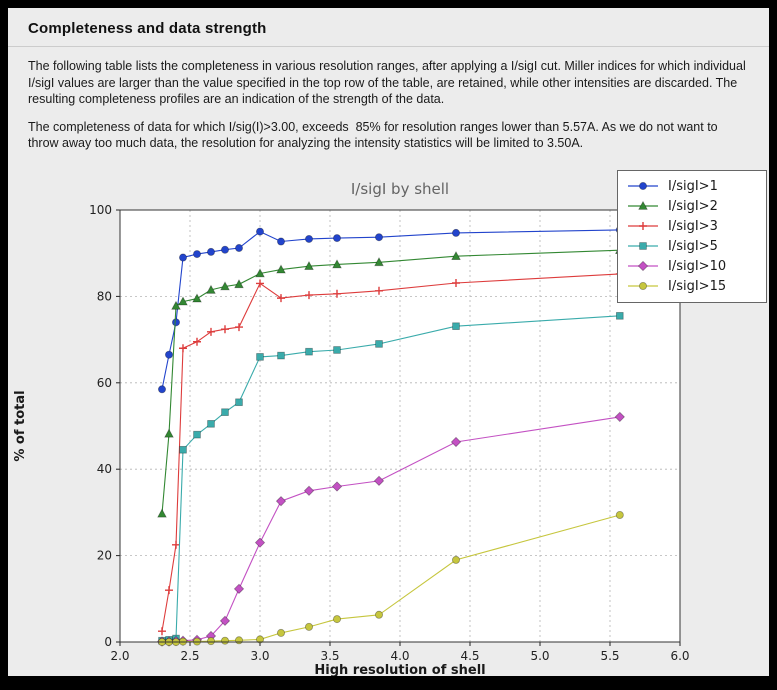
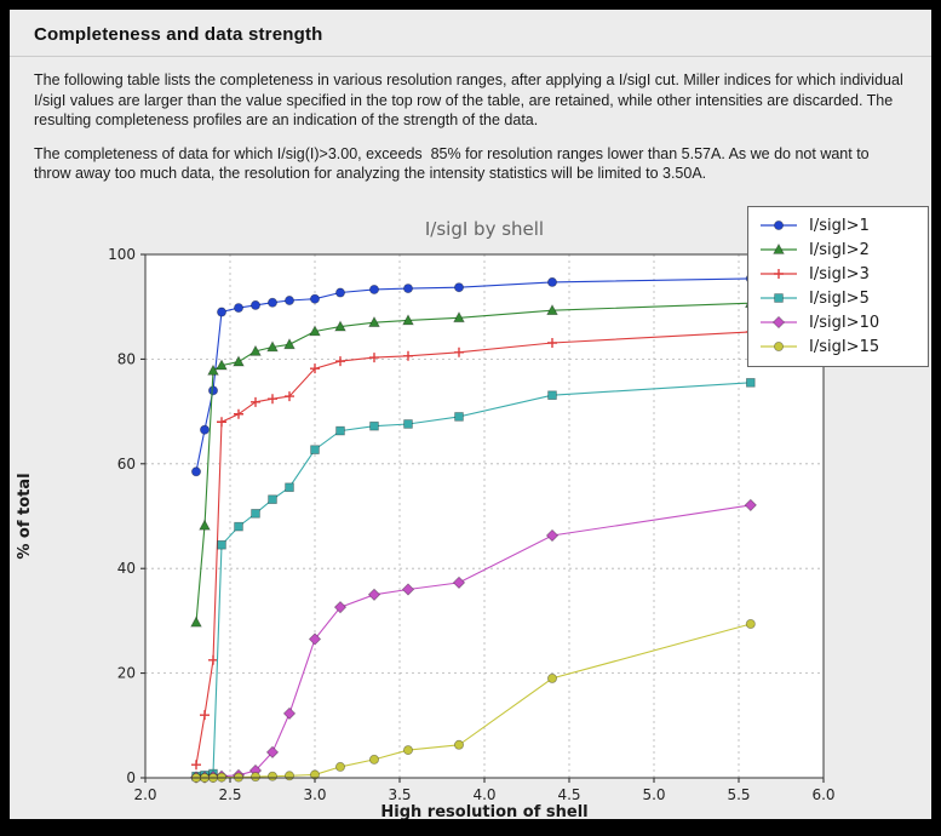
I/sigI>1/3.0: 95 -> 92
I/sigI>3/3.0: 83 -> 78
I/sigI>5/3.0: 66 -> 63
I/sigI>10/3.0: 23 -> 26
